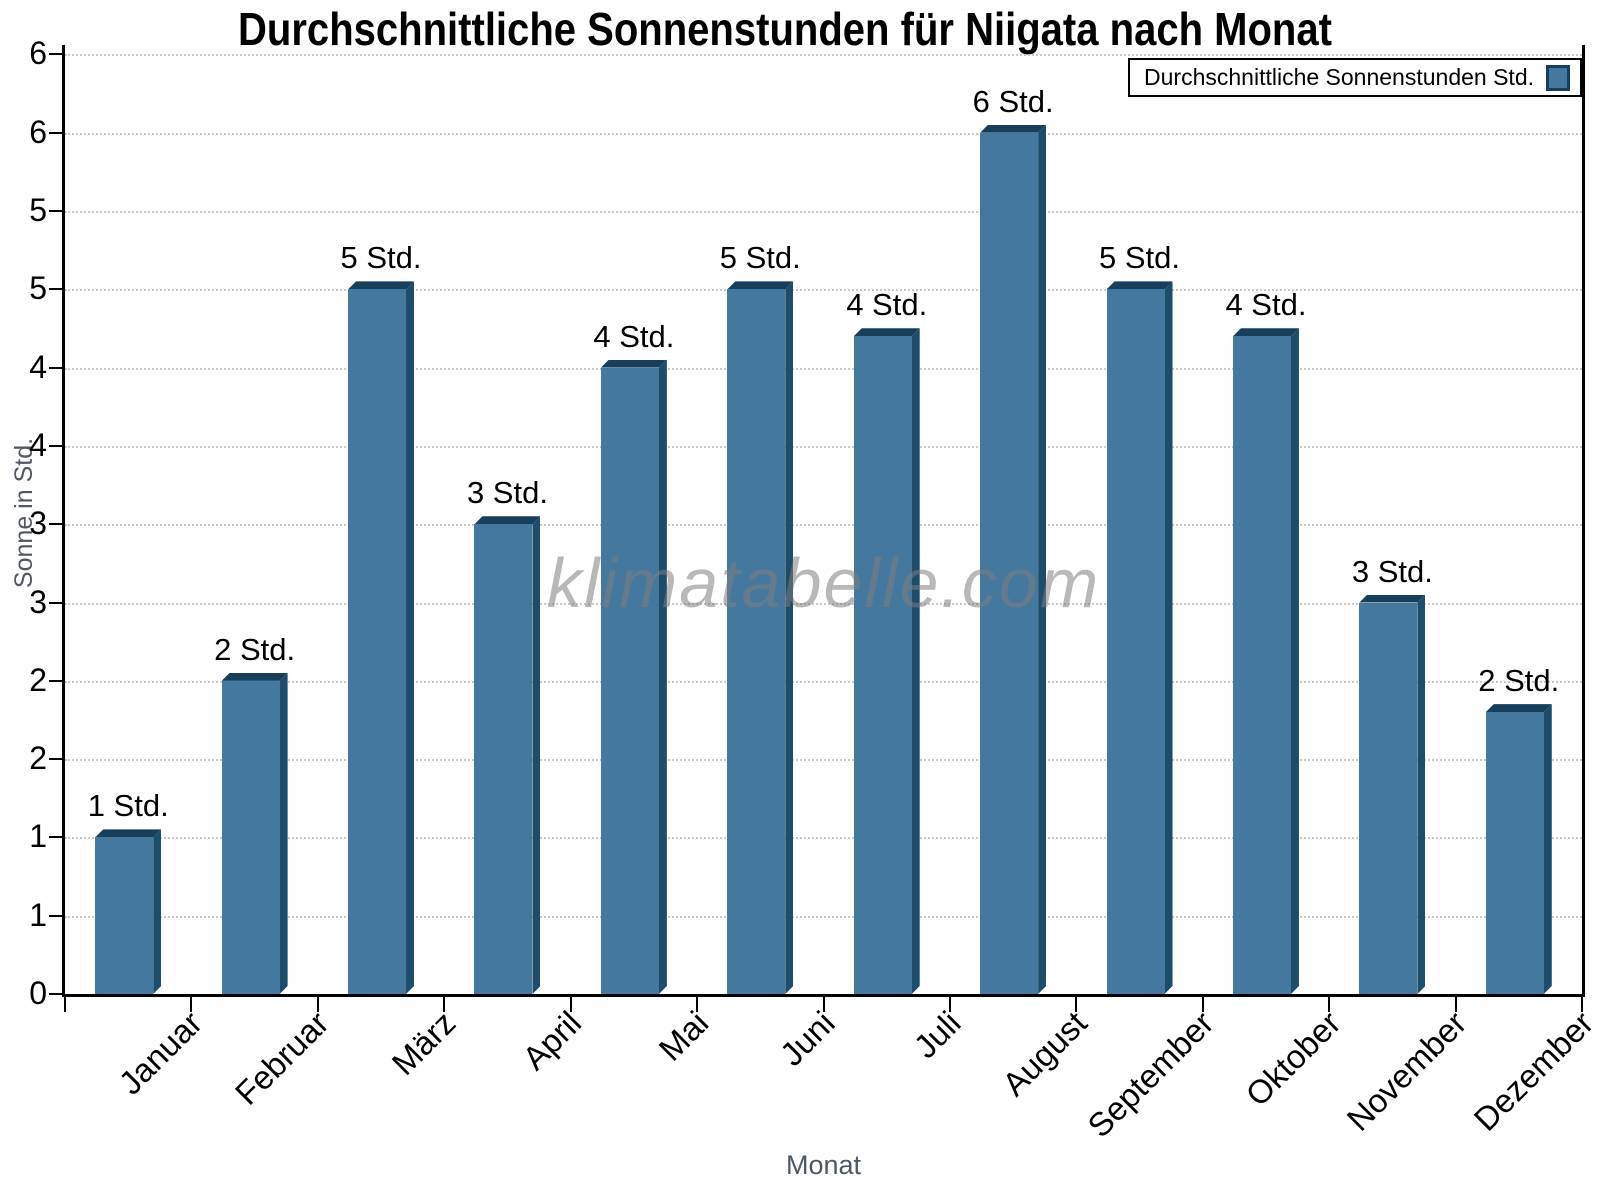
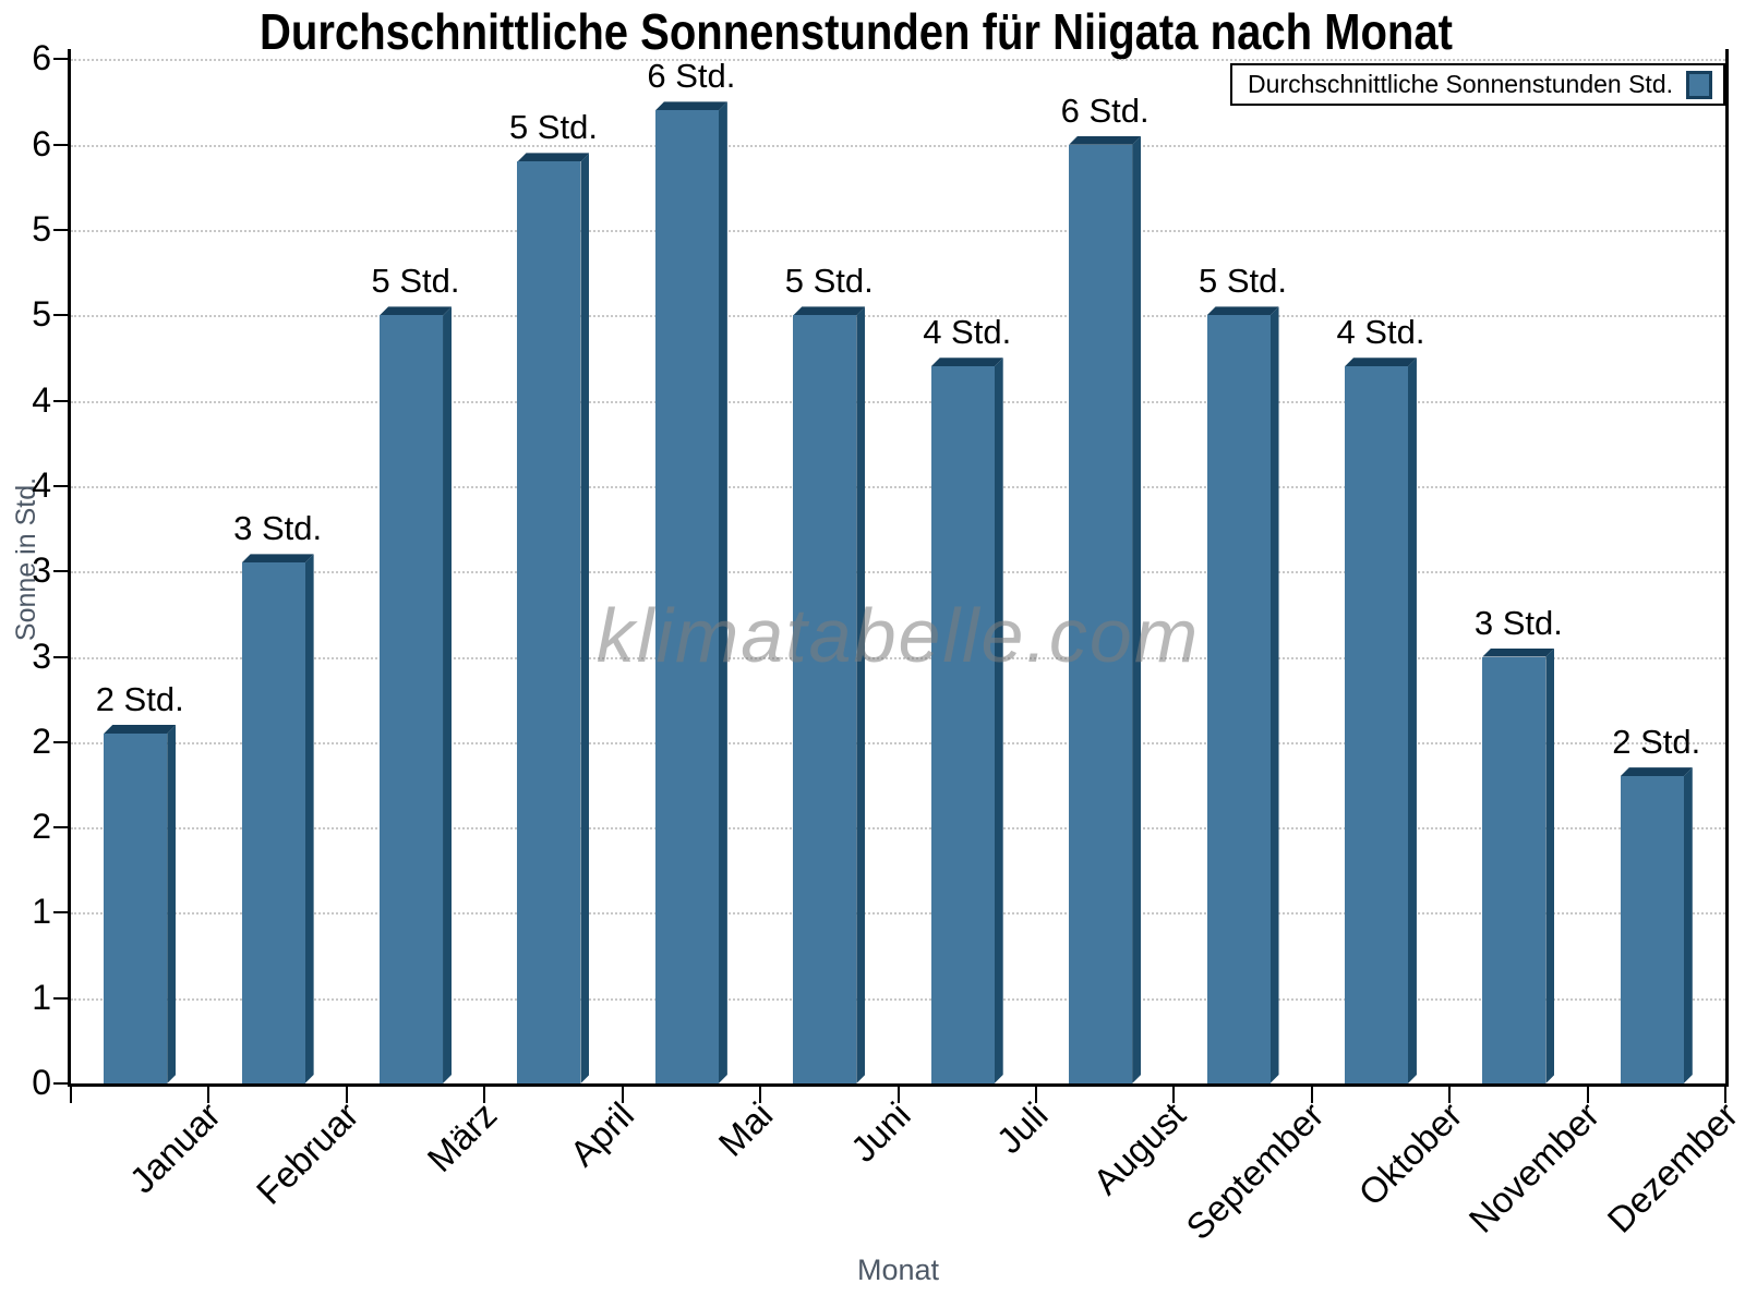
Januar: 1 -> 2
Februar: 2 -> 3
April: 3 -> 5
Mai: 4 -> 6
